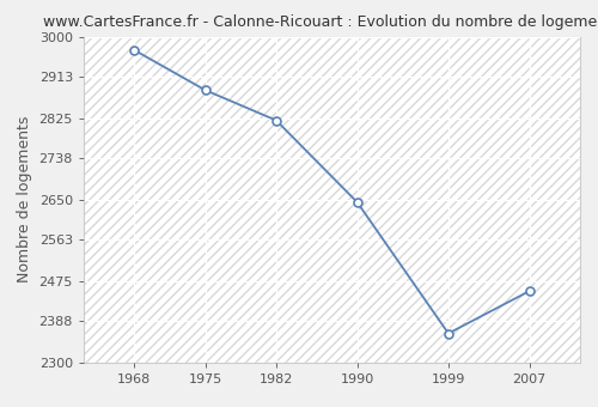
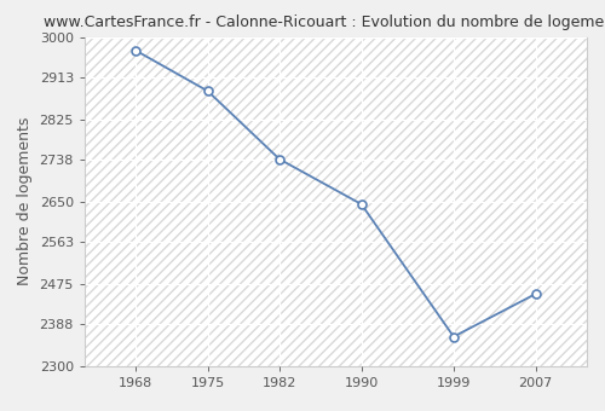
1982: 2820 -> 2740
